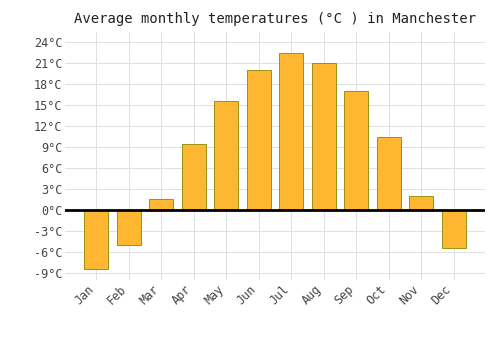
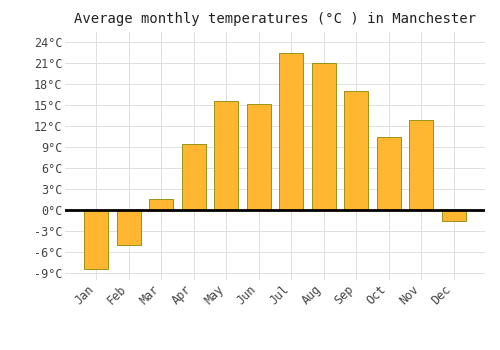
Jun: 20.0°C -> 15.2°C
Nov: 2.0°C -> 12.8°C
Dec: -5.5°C -> -1.6°C
